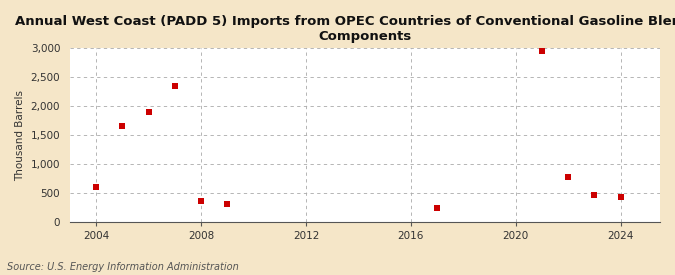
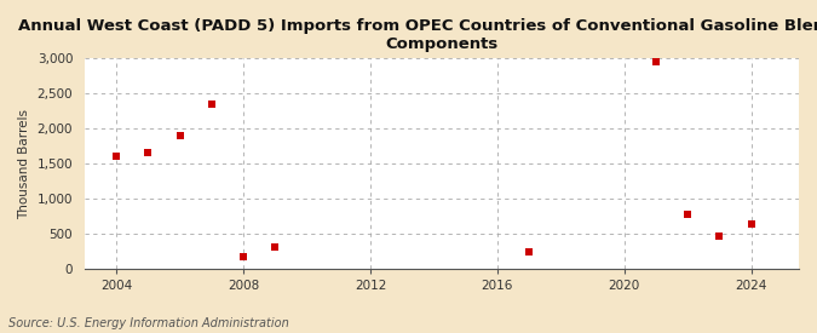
2004: 600 -> 1,600
2008: 350 -> 160
2024: 430 -> 640
